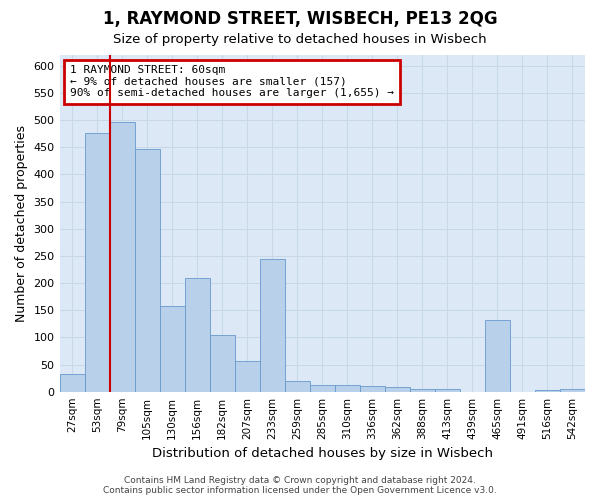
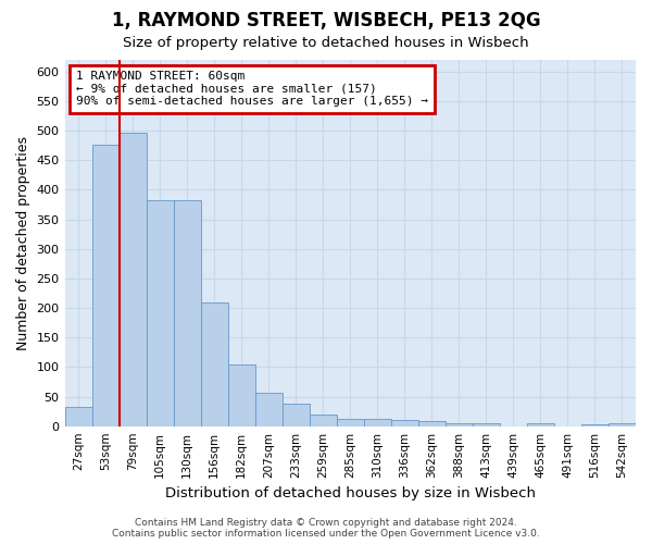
105sqm: 446 -> 383
130sqm: 158 -> 383
233sqm: 244 -> 38
465sqm: 132 -> 5
